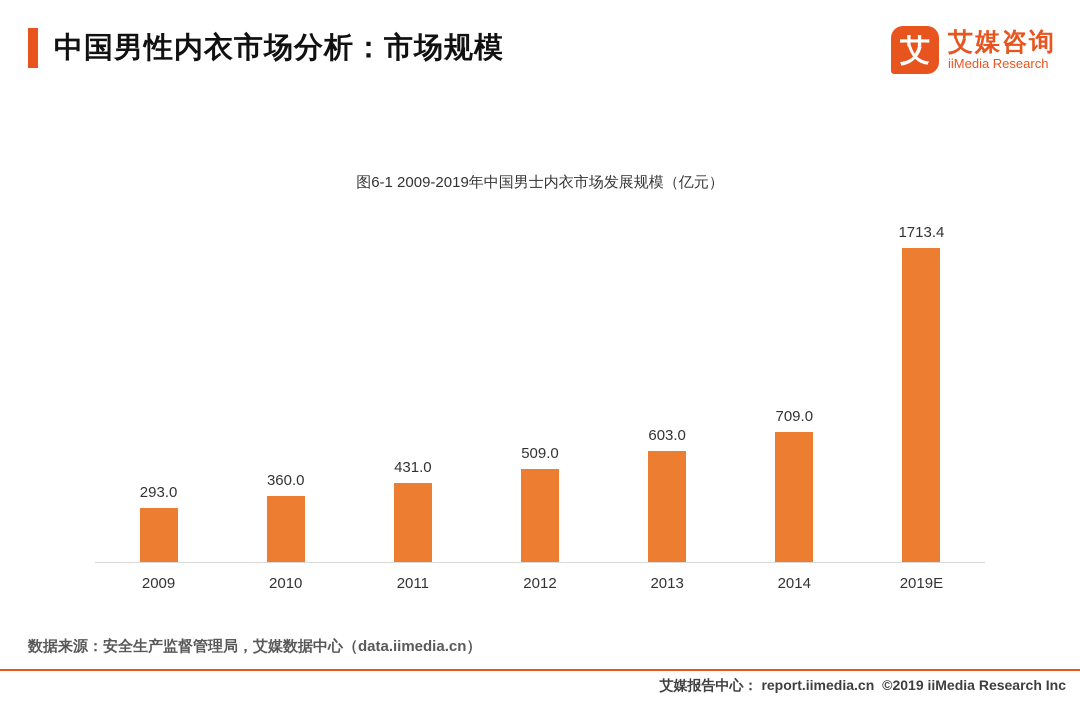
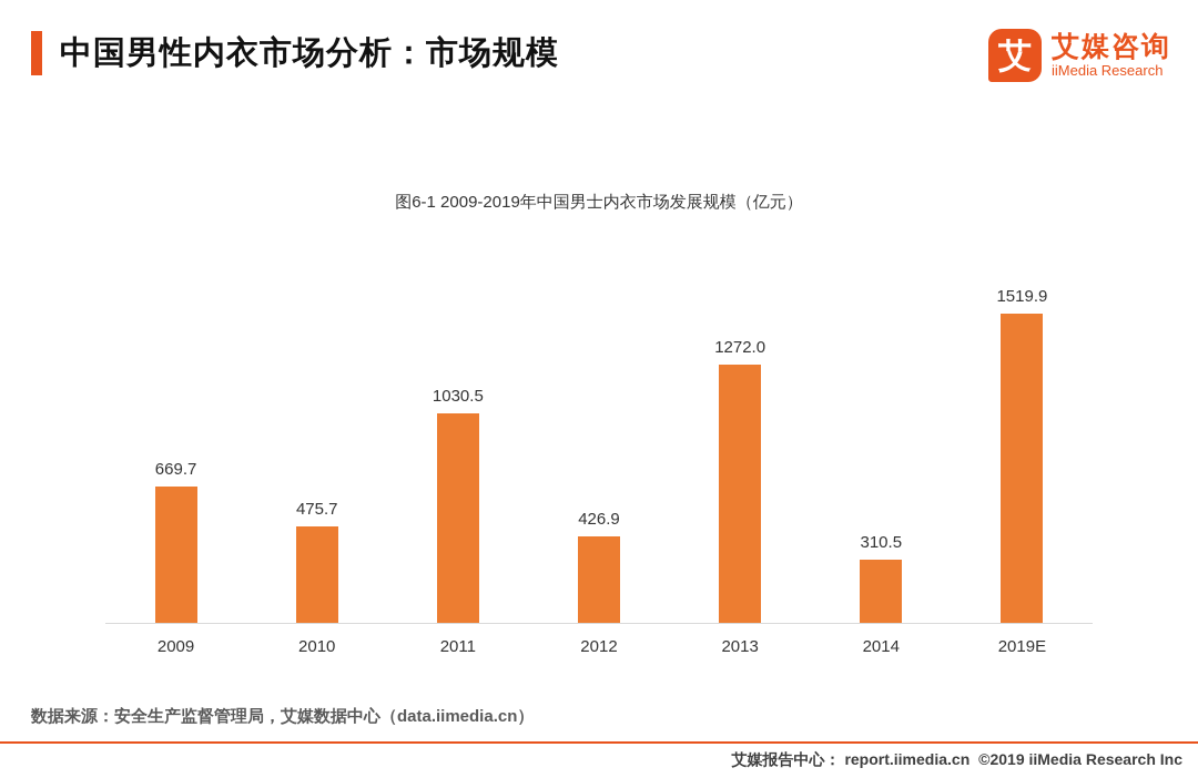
2009: 293.0 -> 669.7
2010: 360.0 -> 475.7
2011: 431.0 -> 1030.5
2012: 509.0 -> 426.9
2013: 603.0 -> 1272.0
2014: 709.0 -> 310.5
2019E: 1713.4 -> 1519.9
